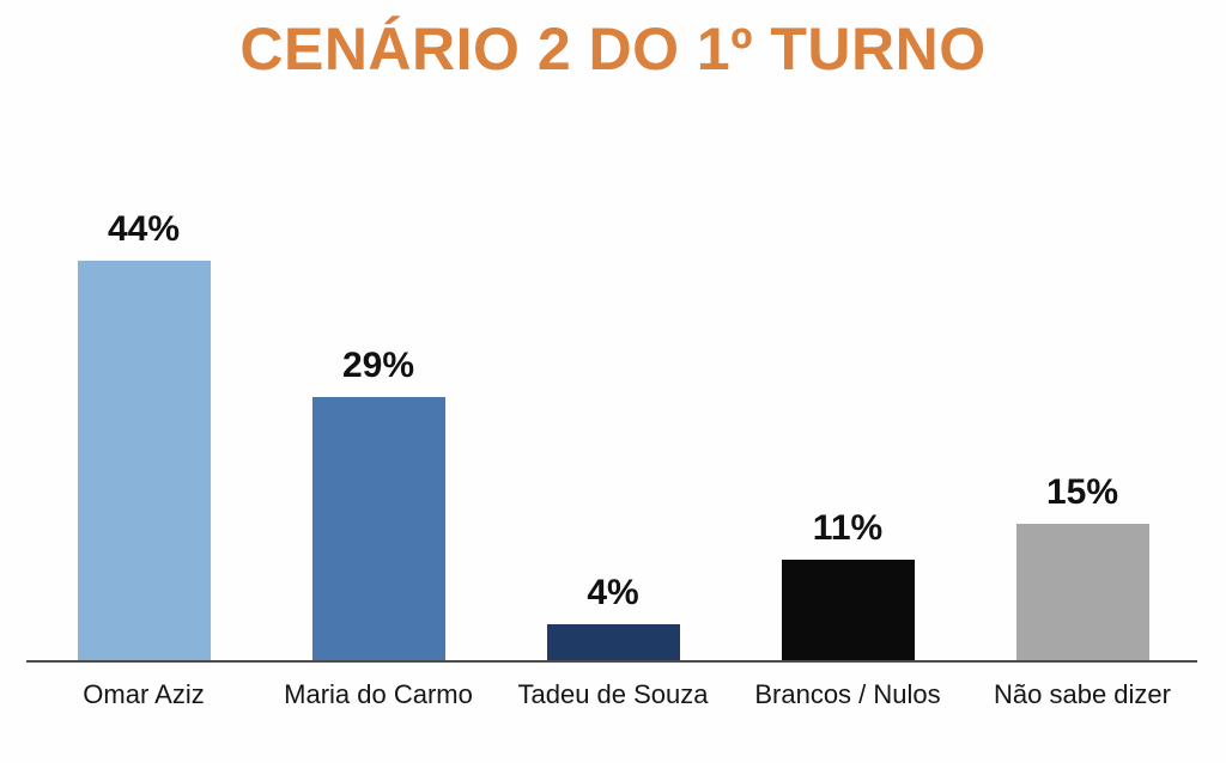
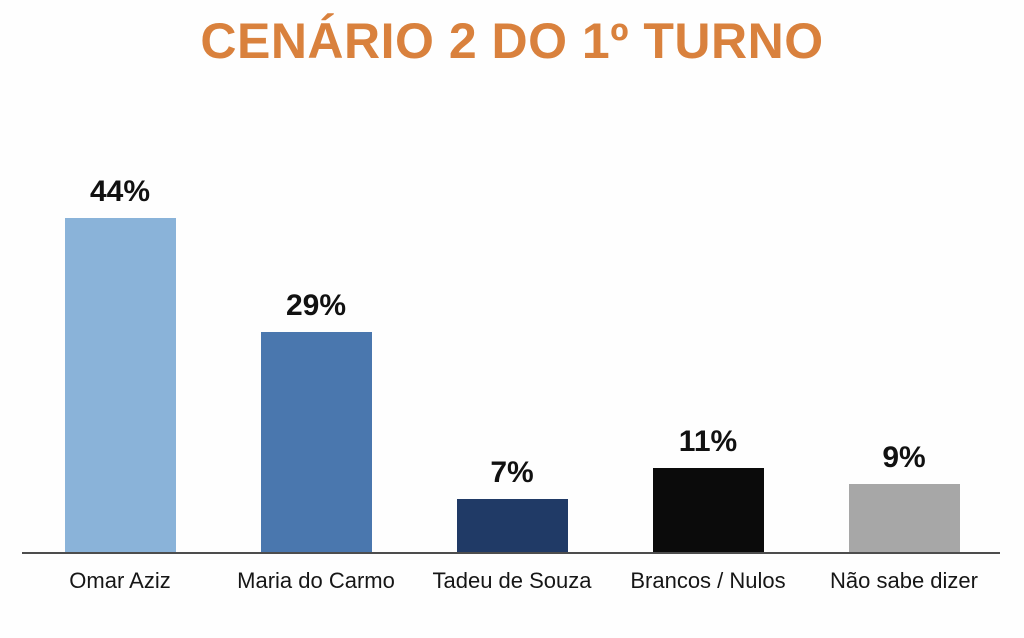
Tadeu de Souza: 4% -> 7%
Não sabe dizer: 15% -> 9%
